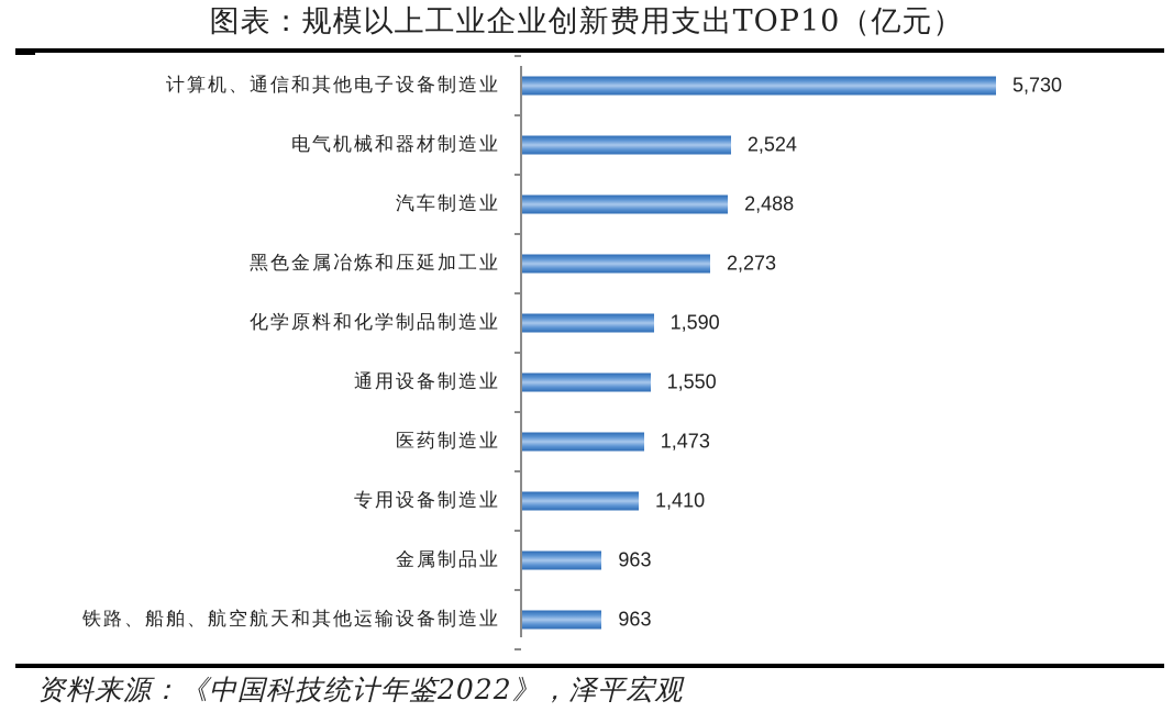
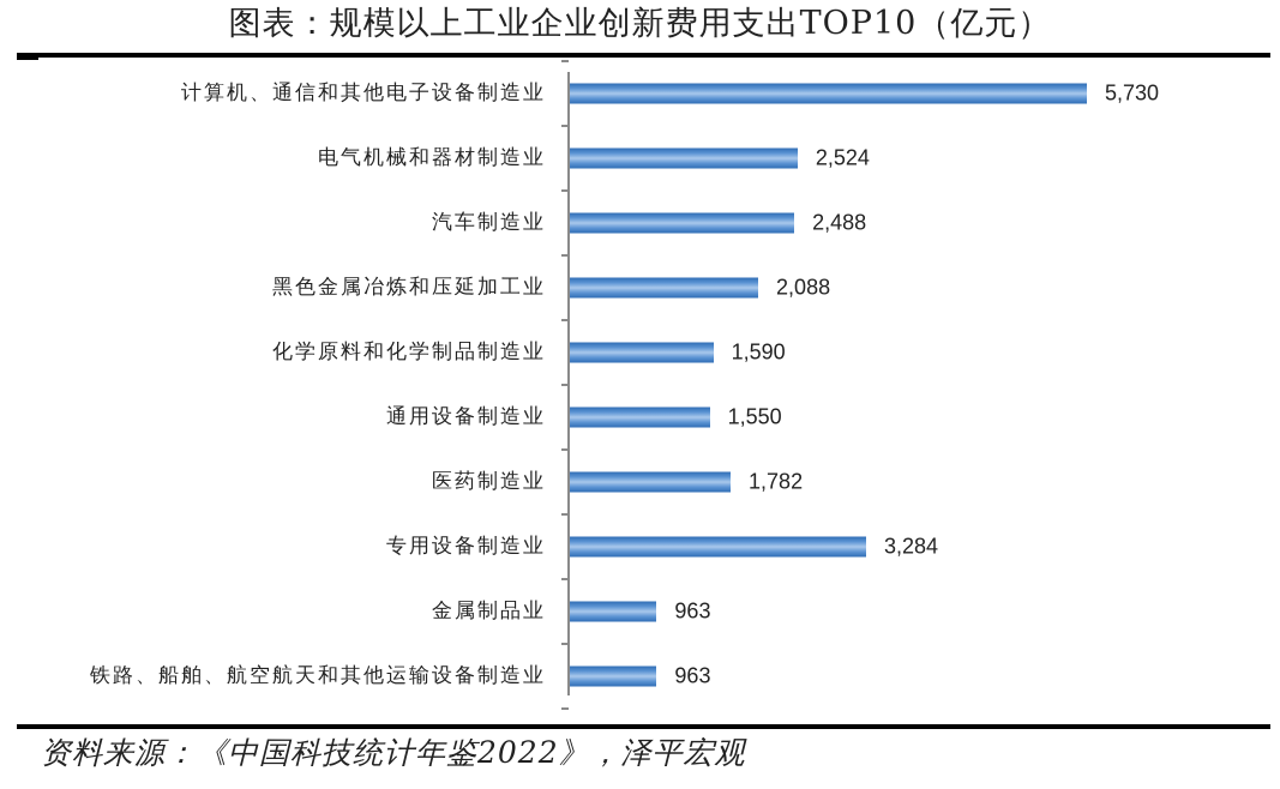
黑色金属冶炼和压延加工业: 2,273 -> 2,088
医药制造业: 1,473 -> 1,782
专用设备制造业: 1,410 -> 3,284
